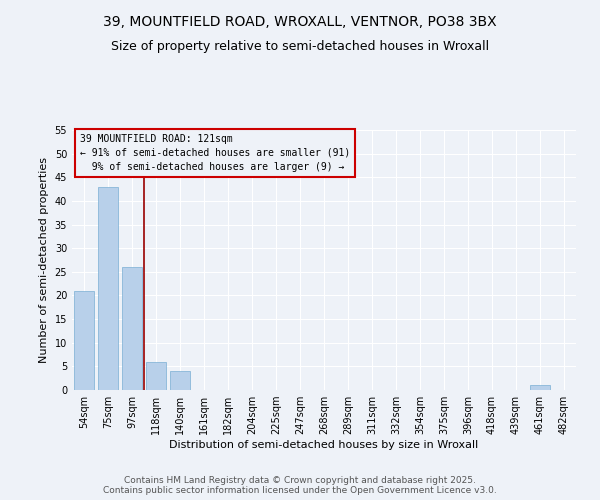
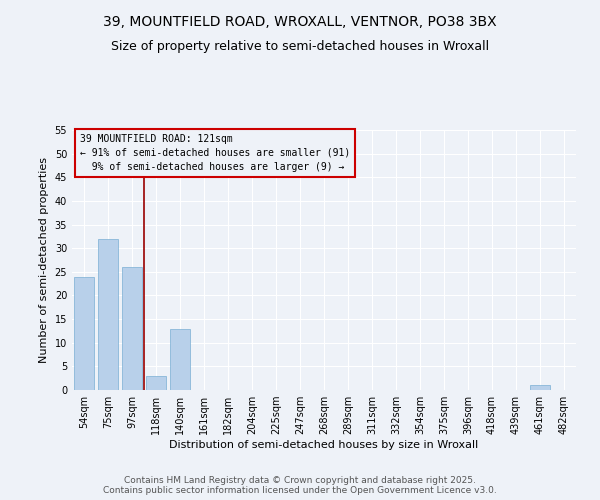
54sqm: 21 -> 24
75sqm: 43 -> 32
118sqm: 6 -> 3
140sqm: 4 -> 13
